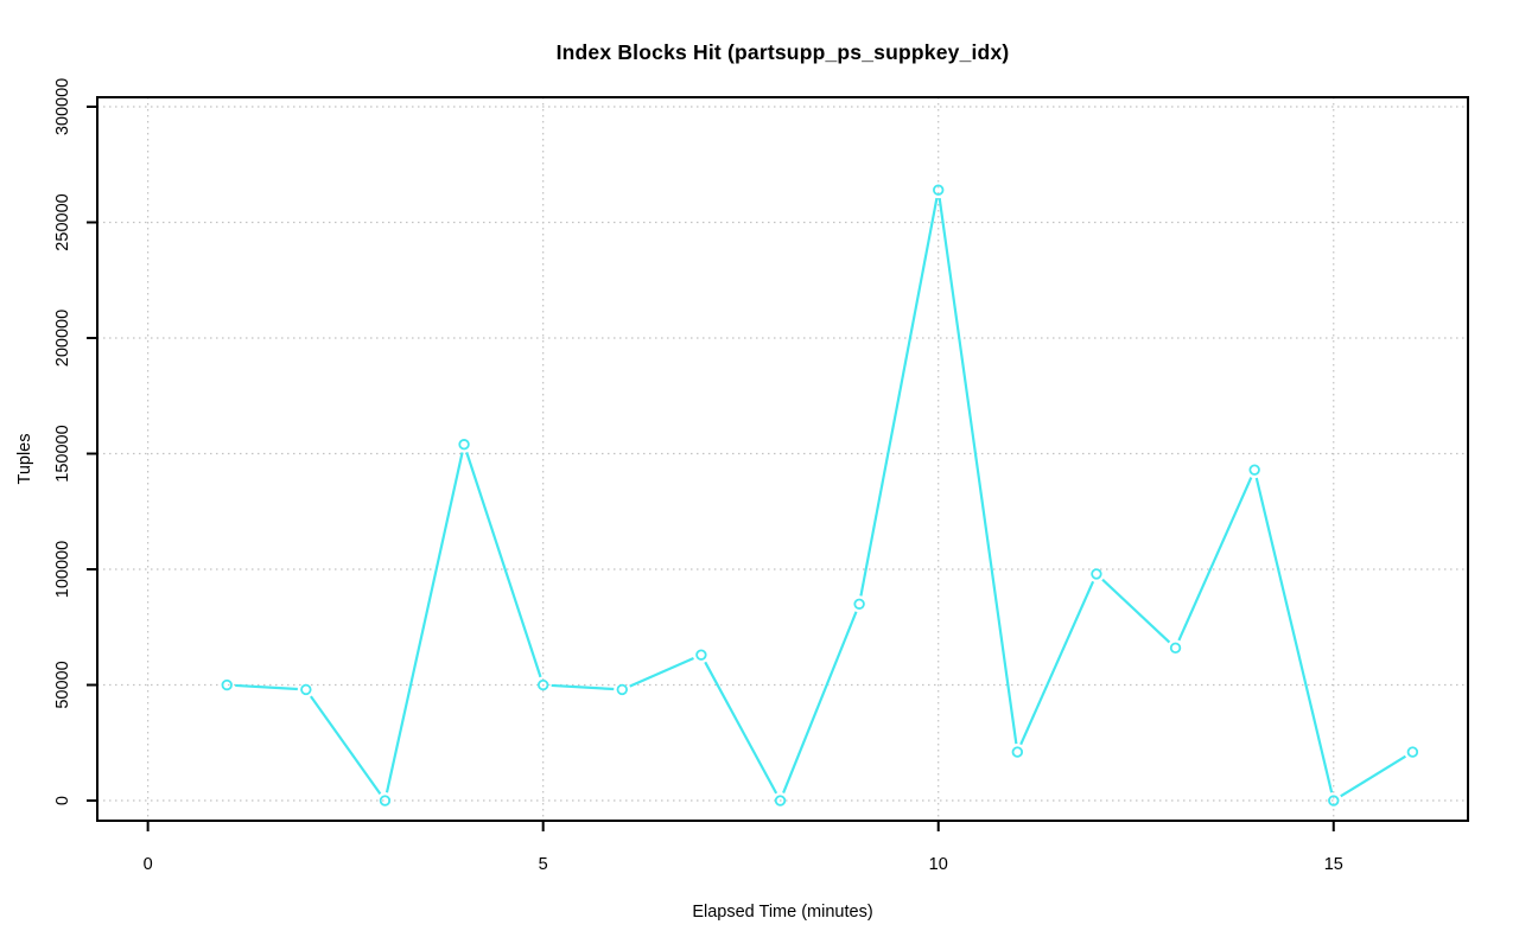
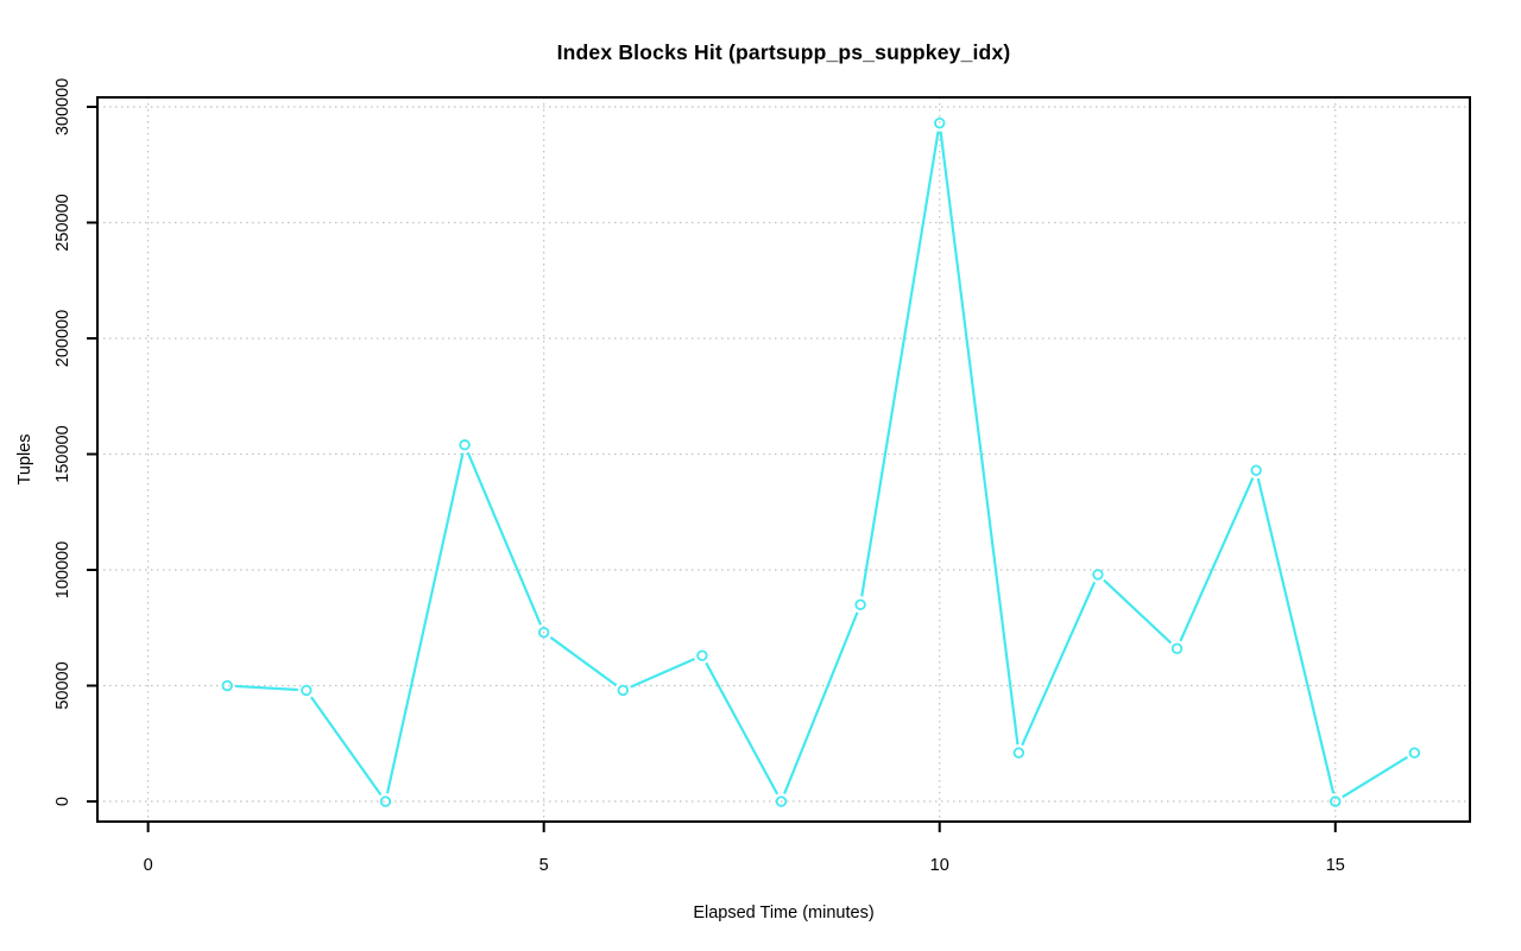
5: 50000 -> 73000
10: 264000 -> 293000
